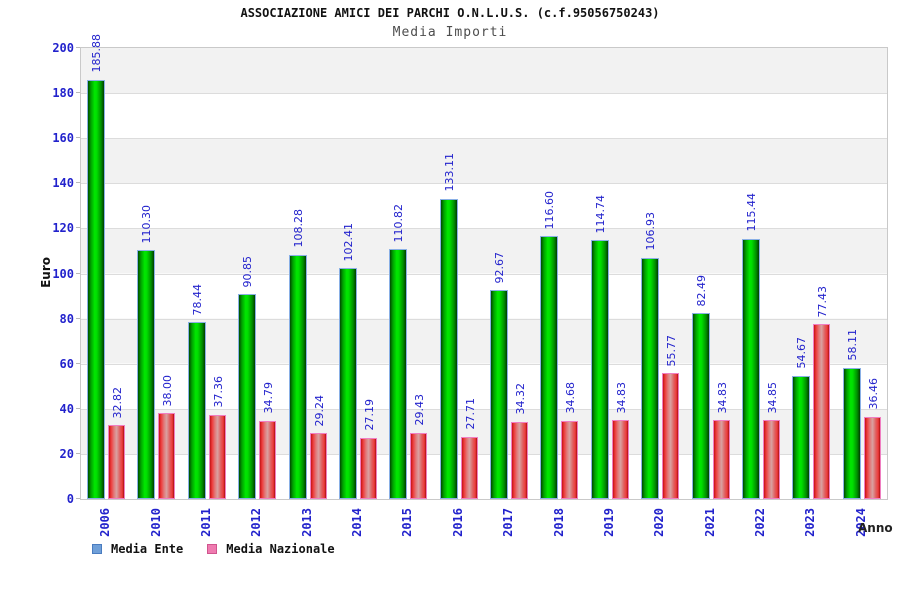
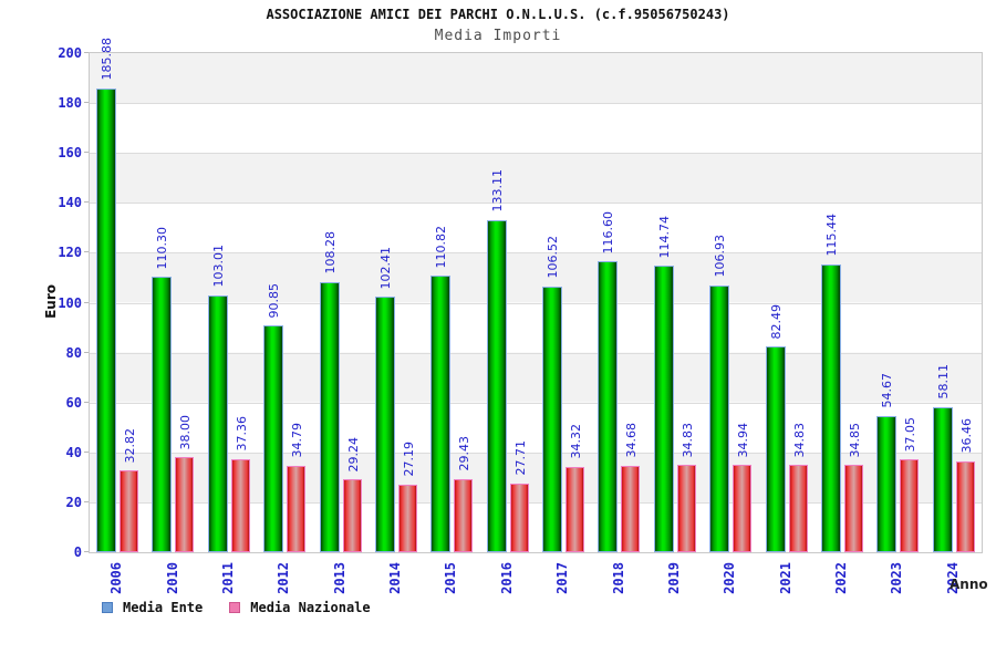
Media Ente/2011: 78.44 -> 103.01
Media Ente/2017: 92.67 -> 106.52
Media Nazionale/2020: 55.77 -> 34.94
Media Nazionale/2023: 77.43 -> 37.05
